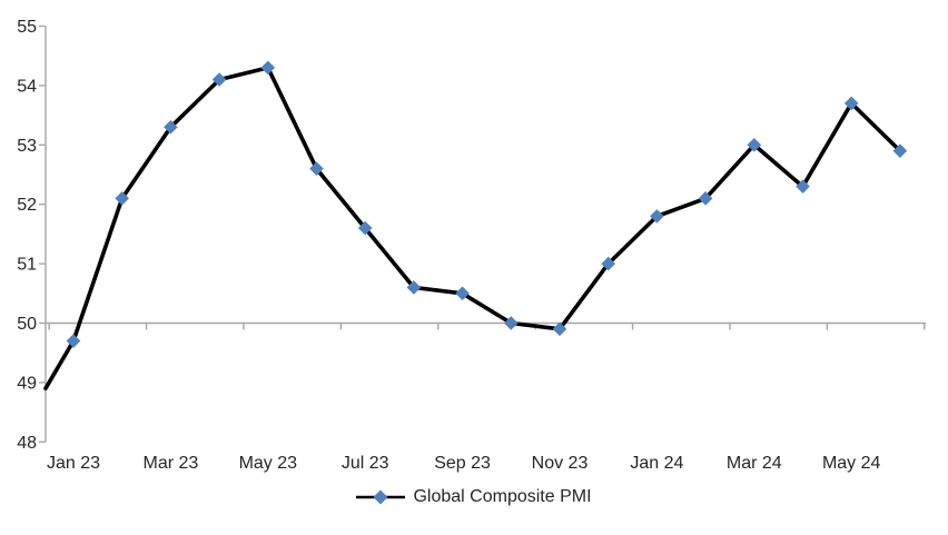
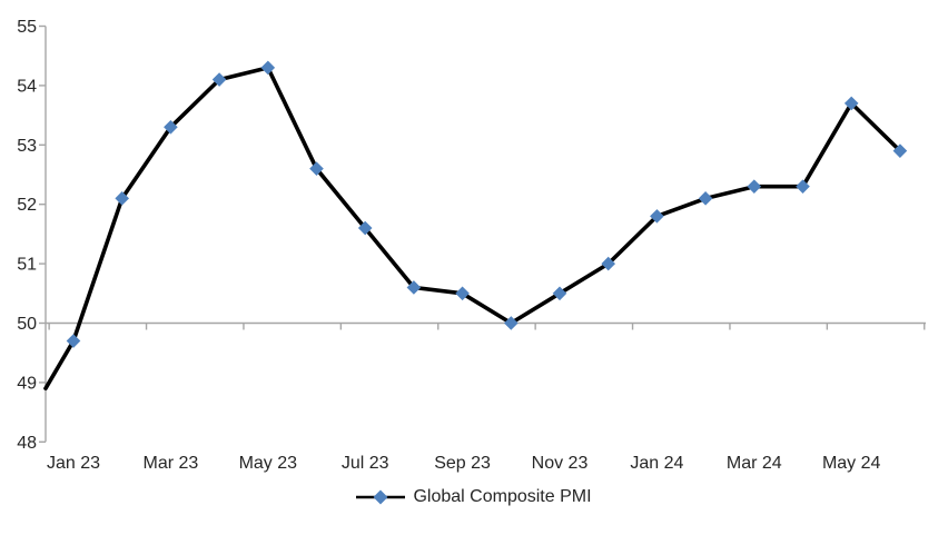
Nov 23: 49.9 -> 50.5
Mar 24: 53.0 -> 52.3
